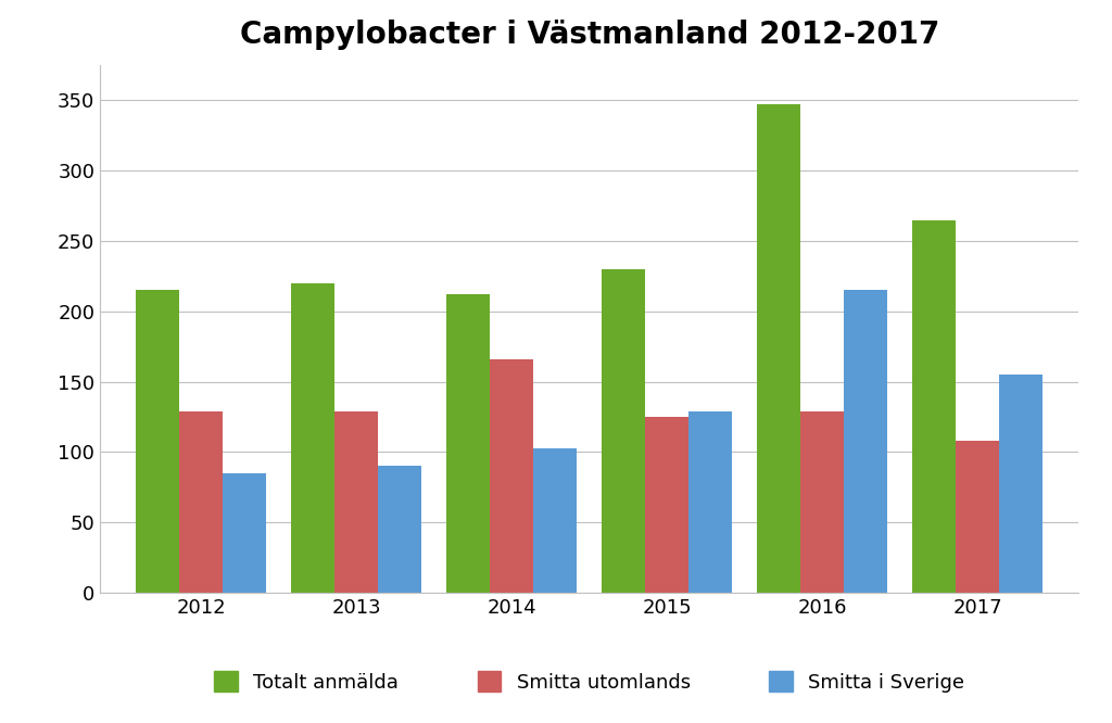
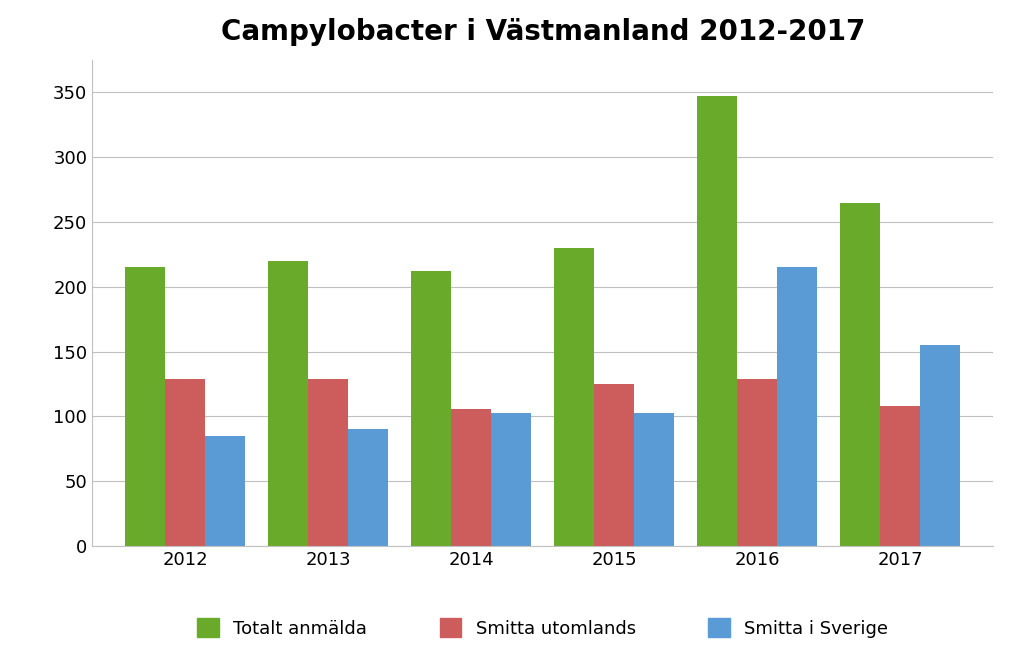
Smitta utomlands/2014: 166 -> 106
Smitta i Sverige/2015: 129 -> 103
